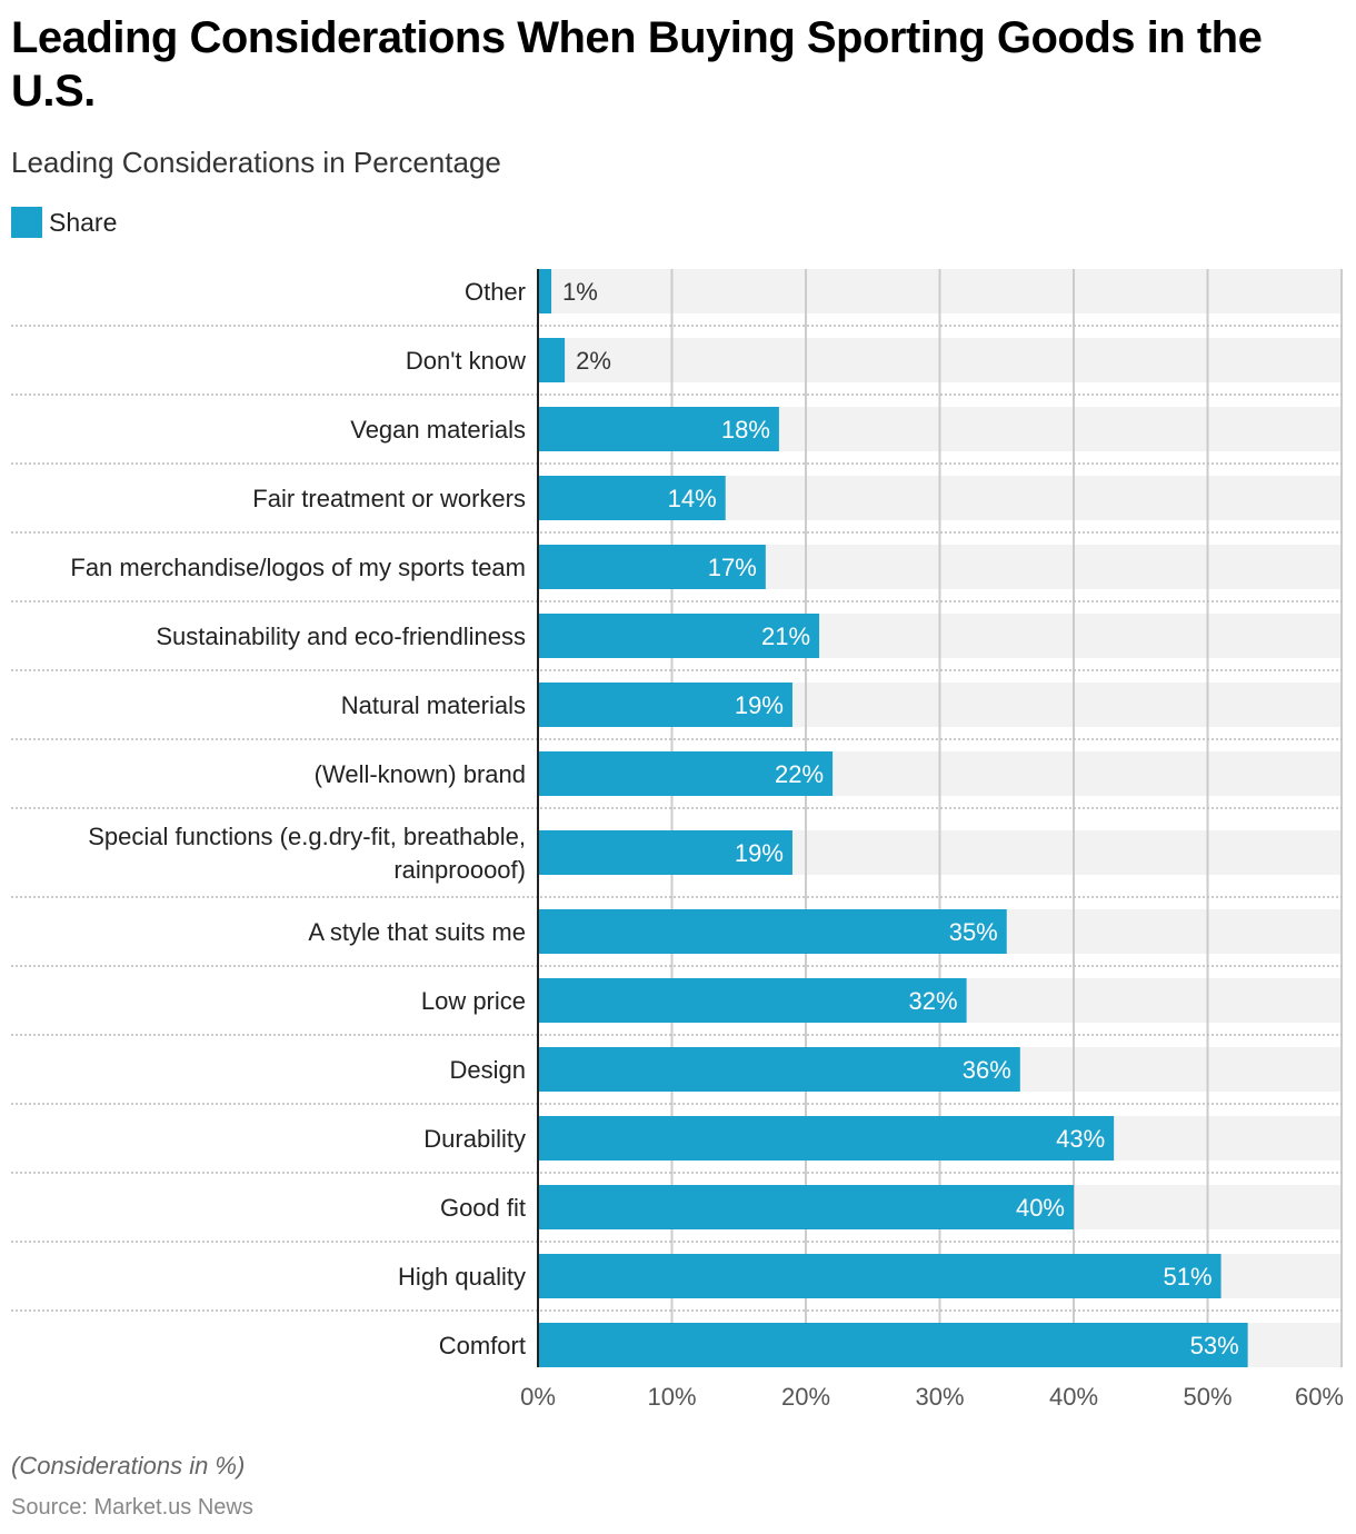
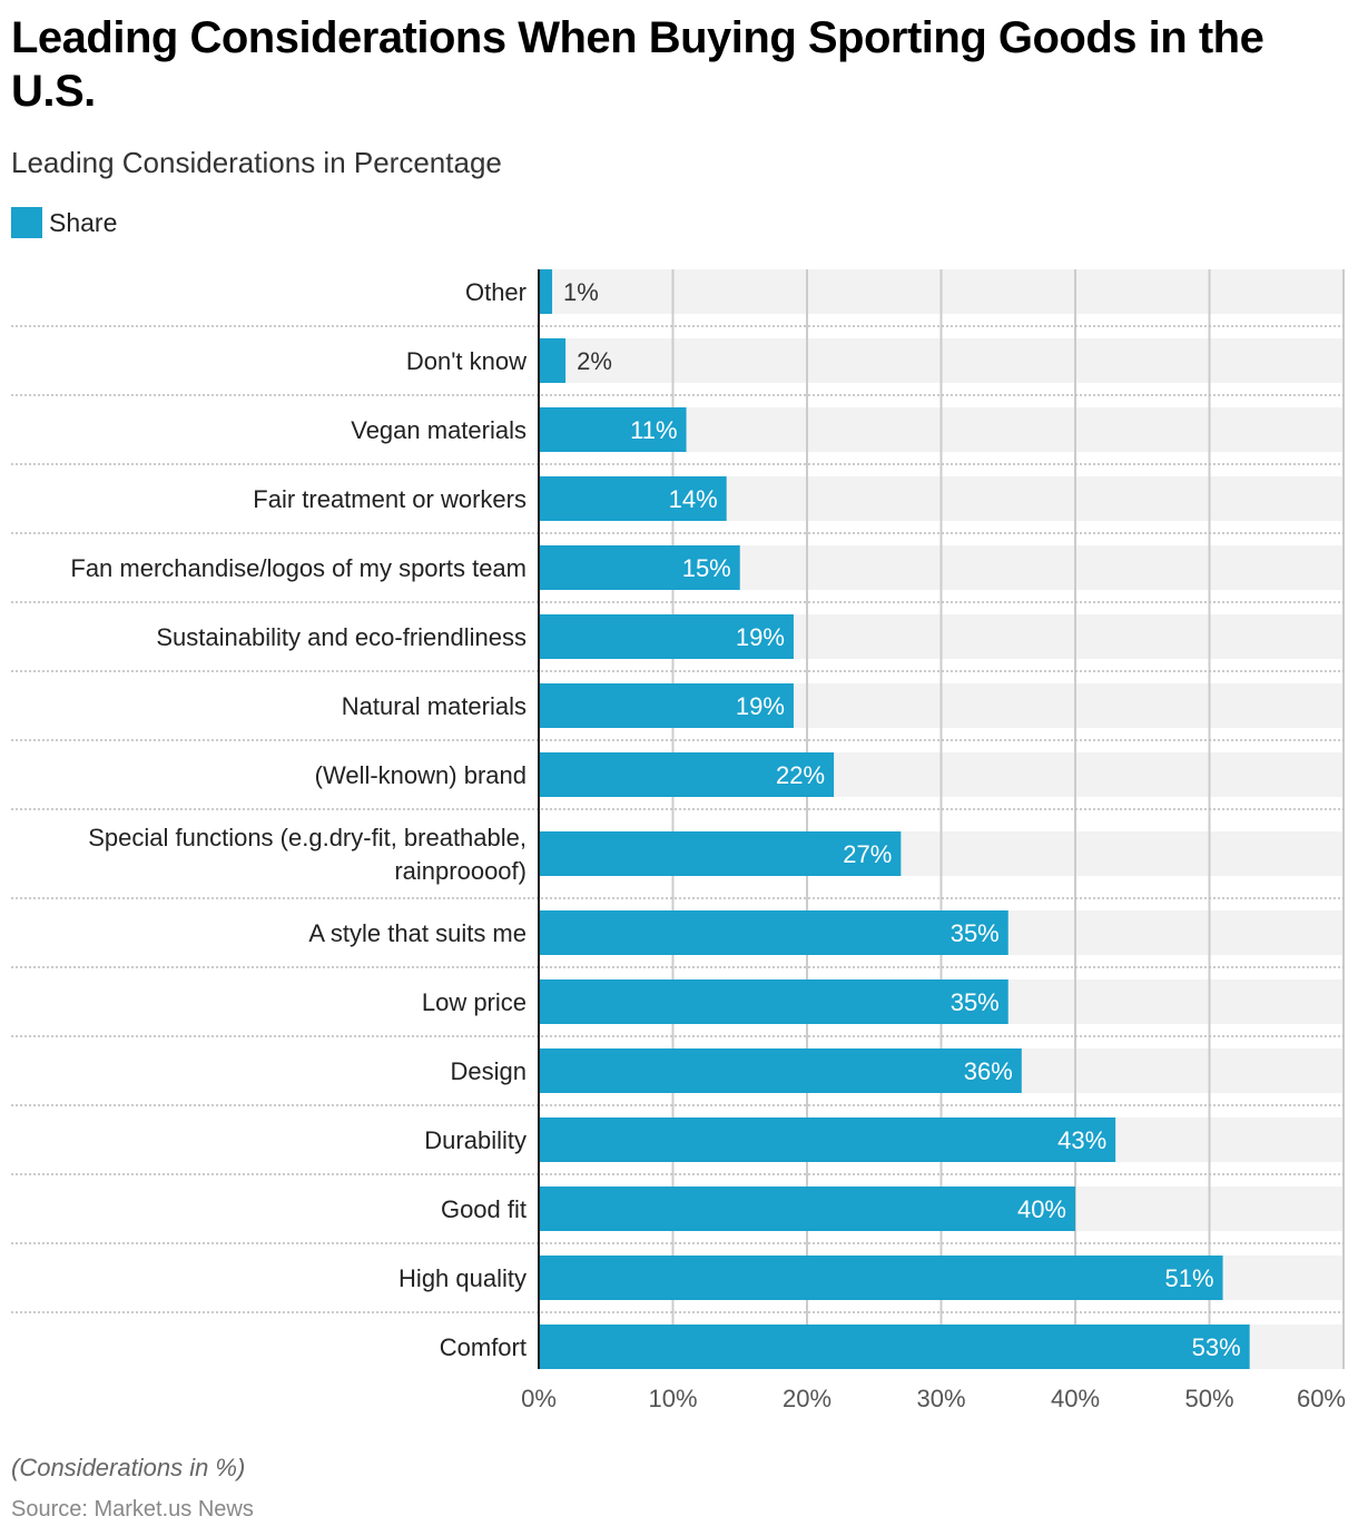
Vegan materials: 18% -> 11%
Fan merchandise/logos of my sports team: 17% -> 15%
Sustainability and eco-friendliness: 21% -> 19%
Special functions (e.g.dry-fit, breathable, rainproooof): 19% -> 27%
Low price: 32% -> 35%
